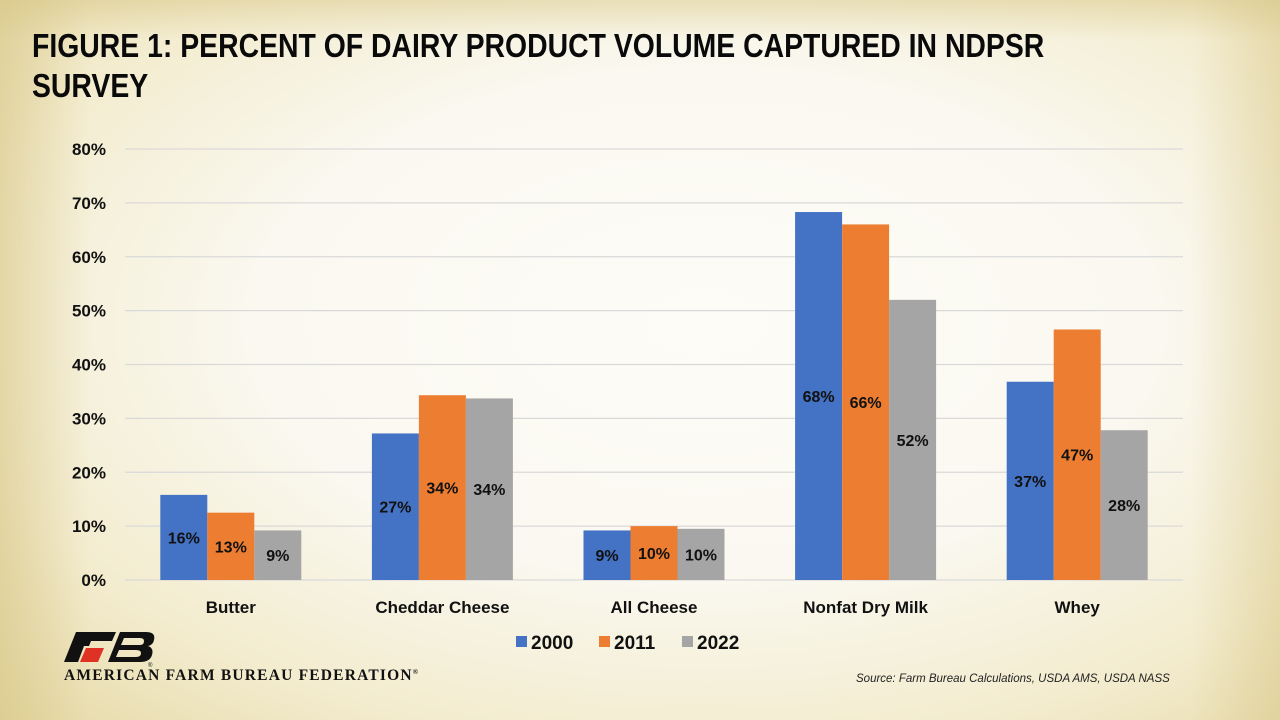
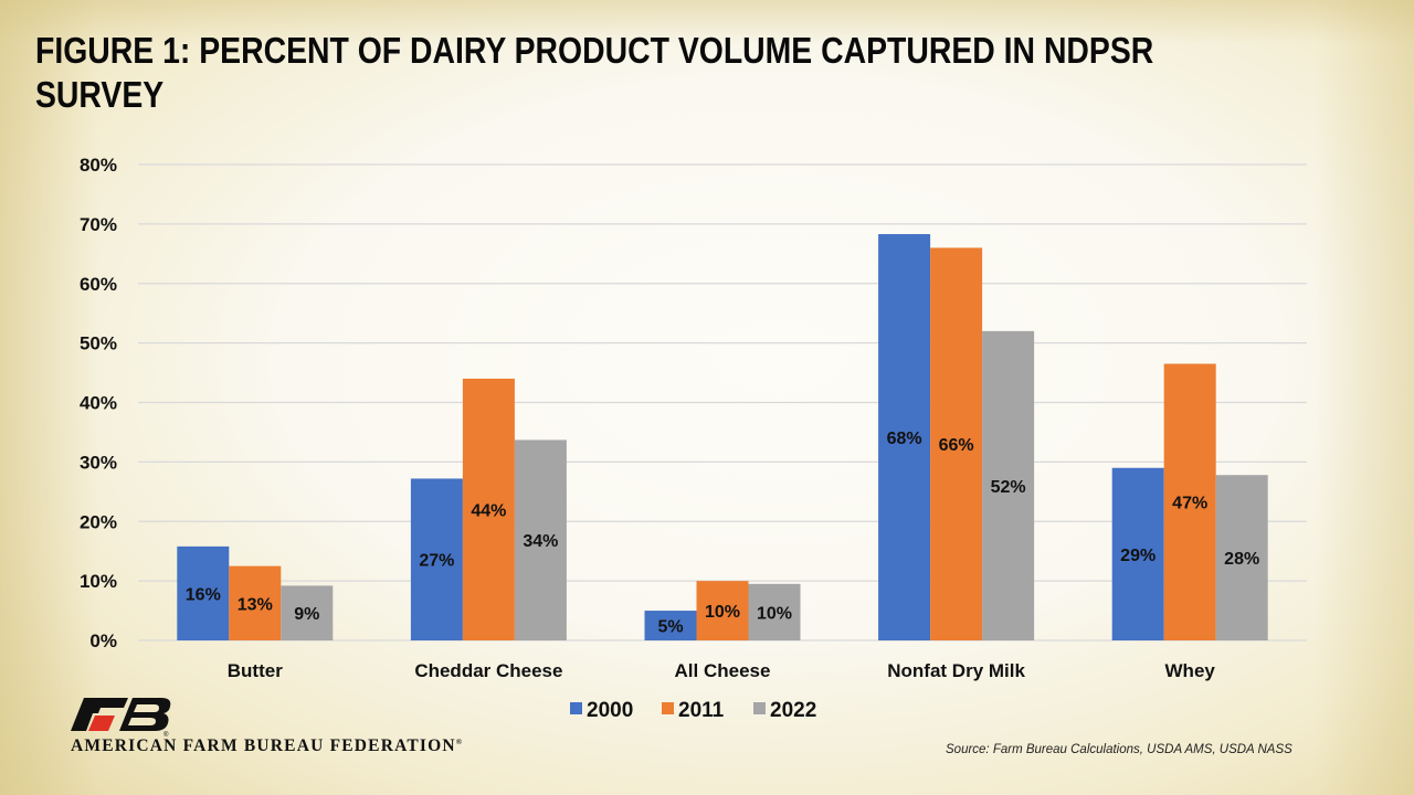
2011/Cheddar Cheese: 34% -> 44%
2000/All Cheese: 9% -> 5%
2000/Whey: 37% -> 29%
